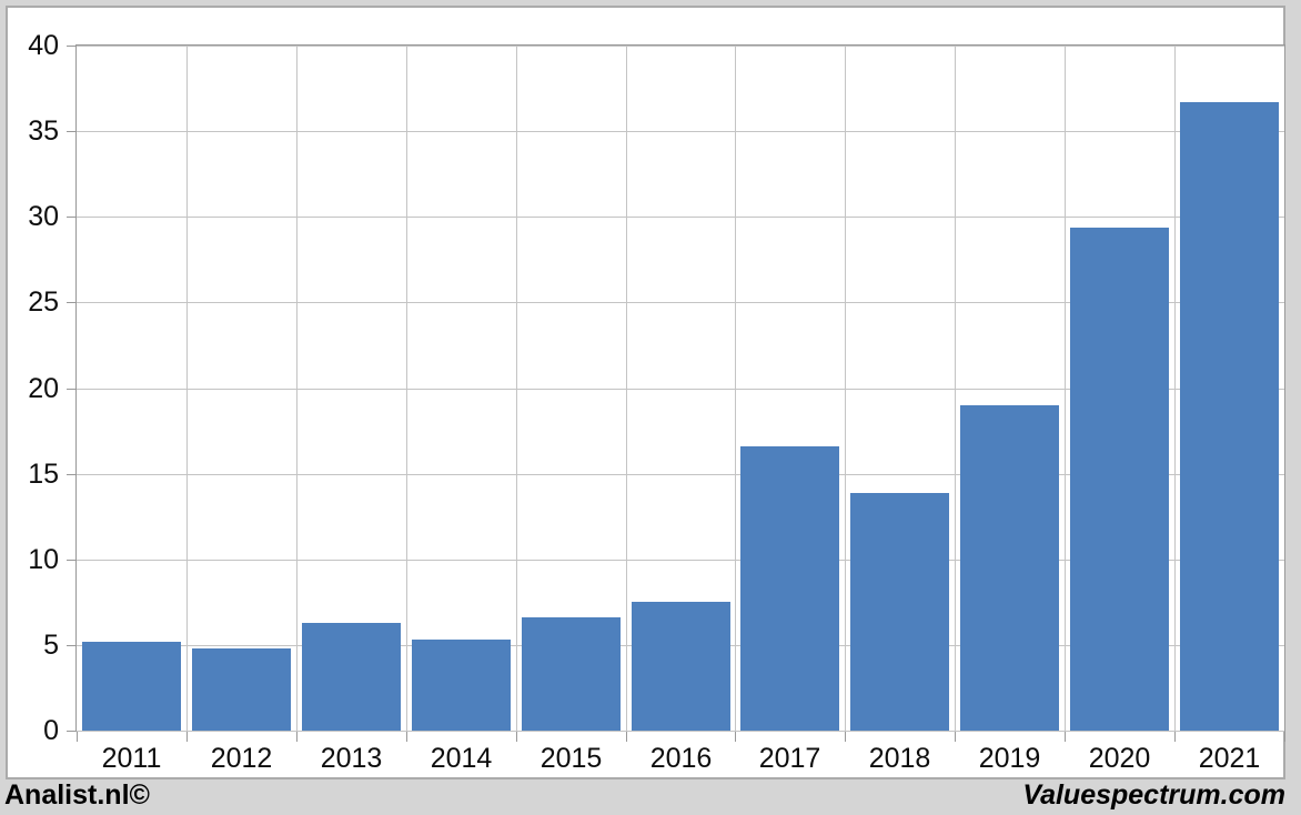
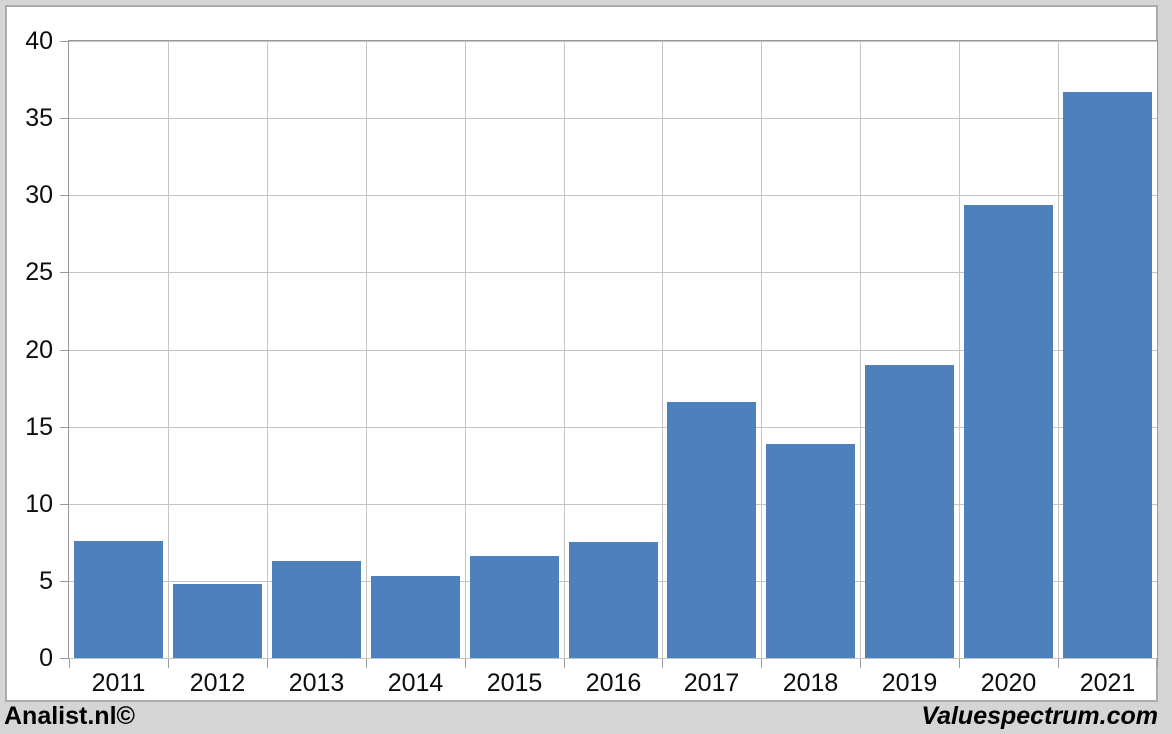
2011: 5.2 -> 7.6
